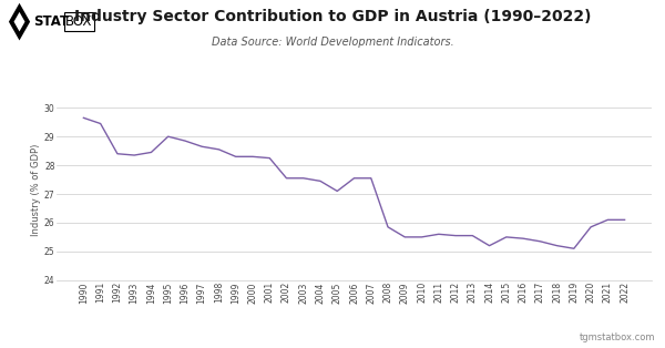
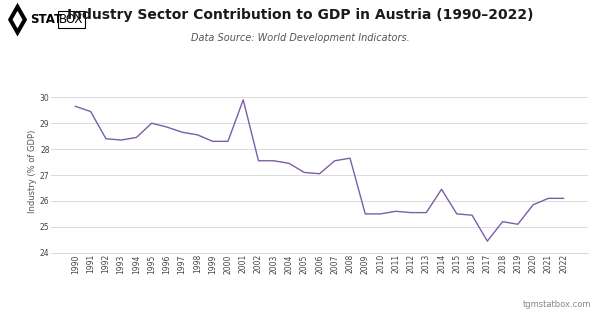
2001: 28.25 -> 29.90
2006: 27.55 -> 27.05
2008: 25.85 -> 27.65
2014: 25.20 -> 26.45
2017: 25.35 -> 24.45
